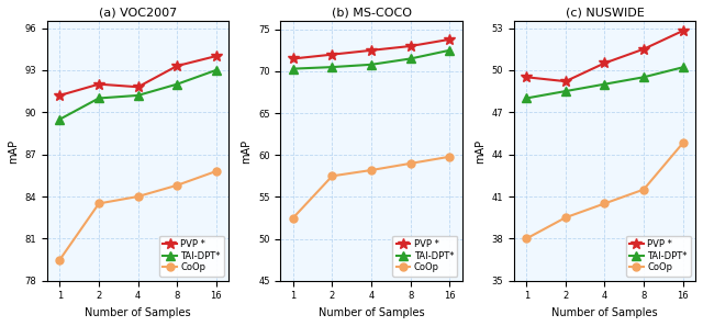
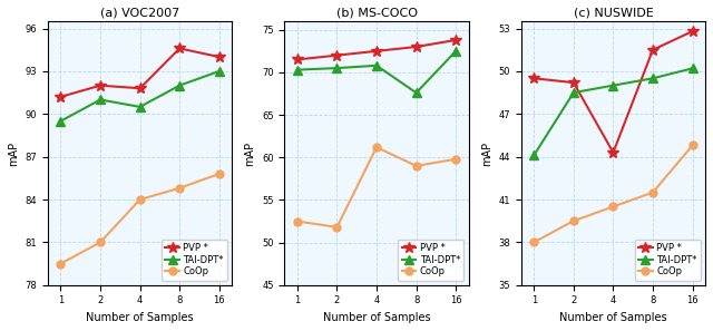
(a) VOC2007/CoOp/2: 83.5 -> 81.0
(a) VOC2007/TAI-DPT*/4: 91.2 -> 90.5
(a) VOC2007/PVP */8: 93.3 -> 94.6
(b) MS-COCO/CoOp/2: 57.5 -> 51.8
(b) MS-COCO/CoOp/4: 58.2 -> 61.2
(b) MS-COCO/TAI-DPT*/8: 71.5 -> 67.6
(c) NUSWIDE/TAI-DPT*/1: 48.0 -> 44.1
(c) NUSWIDE/PVP */4: 50.5 -> 44.3
